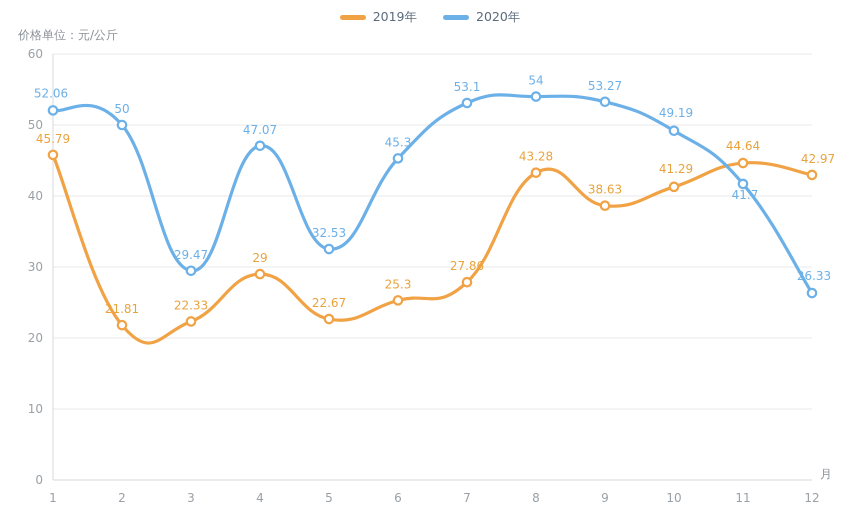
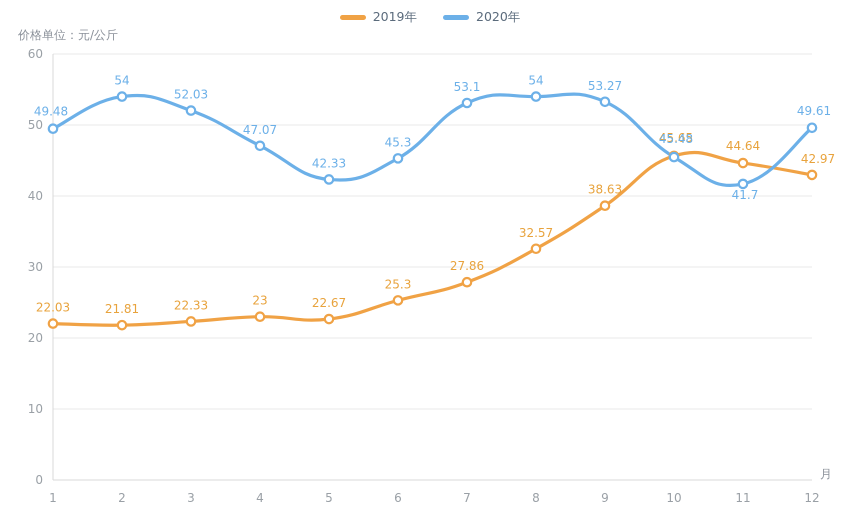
2019年/1: 45.79 -> 22.03
2020年/1: 52.06 -> 49.48
2020年/2: 50 -> 54
2020年/3: 29.47 -> 52.03
2019年/4: 29 -> 23
2020年/5: 32.53 -> 42.33
2019年/8: 43.28 -> 32.57
2019年/10: 41.29 -> 45.65
2020年/10: 49.19 -> 45.48
2020年/12: 26.33 -> 49.61
